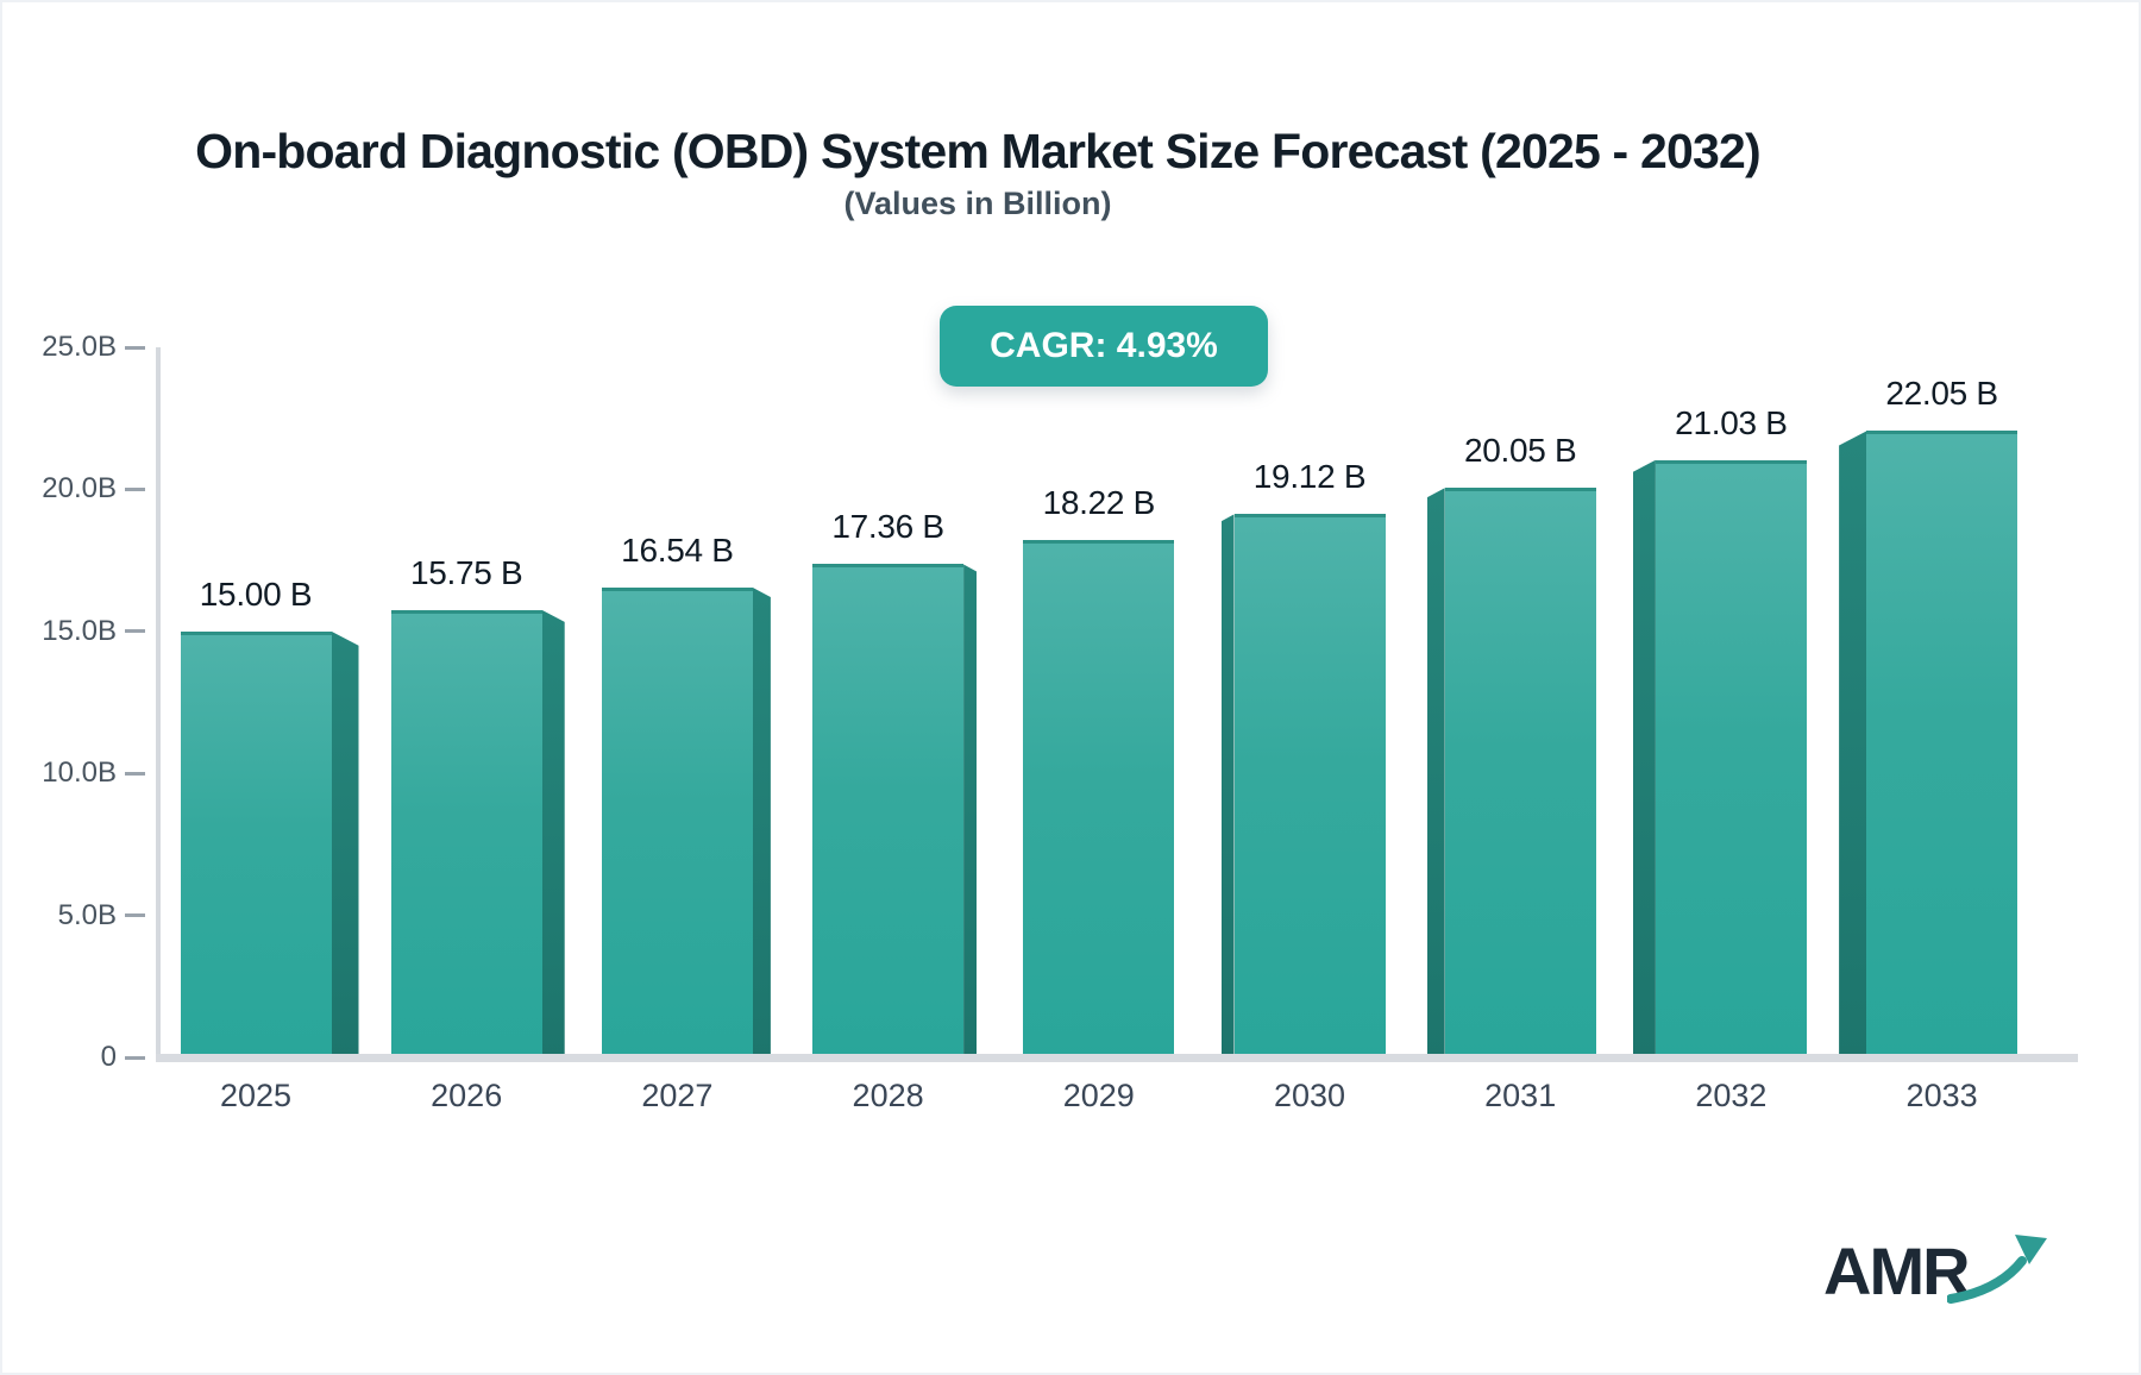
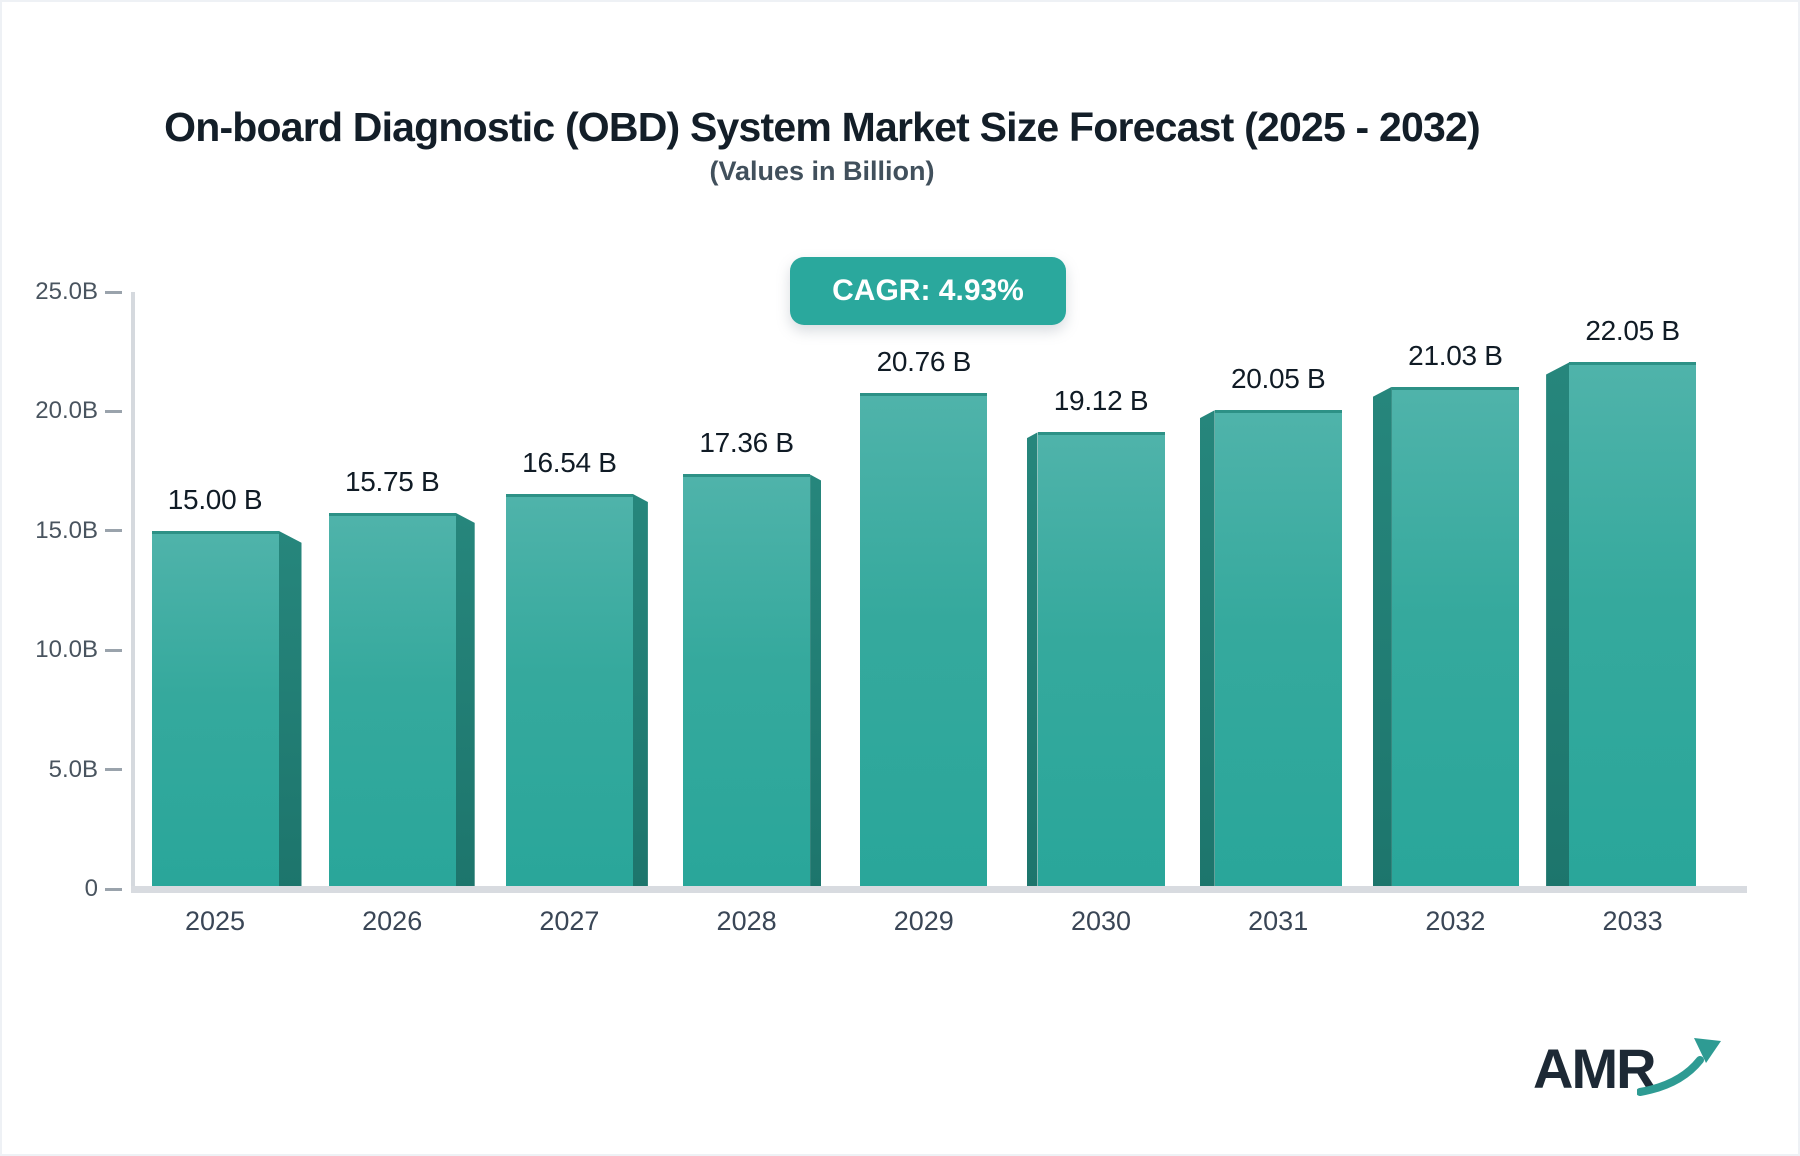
2029: 18.22 -> 20.76
